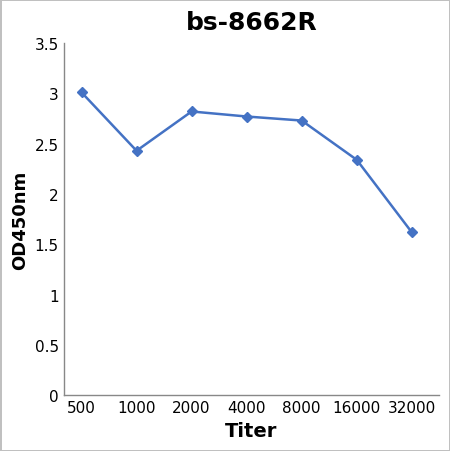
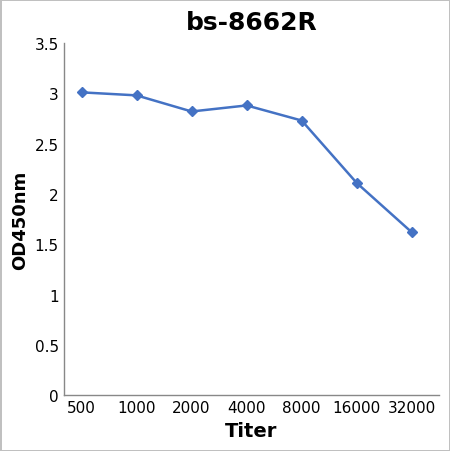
1000: 2.43 -> 2.98
4000: 2.77 -> 2.88
16000: 2.34 -> 2.11
